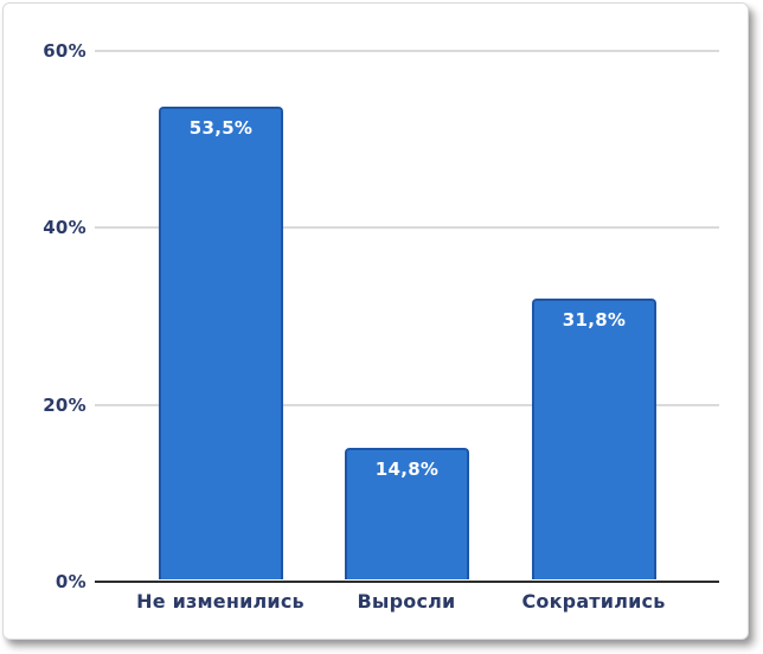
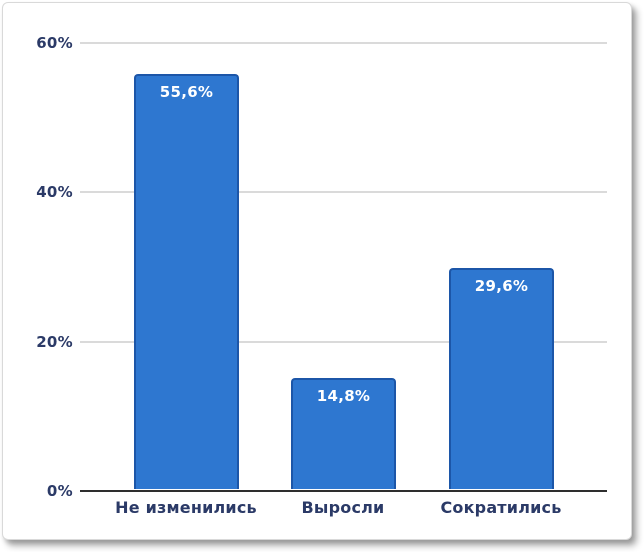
Не изменились: 53,5% -> 55,6%
Сократились: 31,8% -> 29,6%
